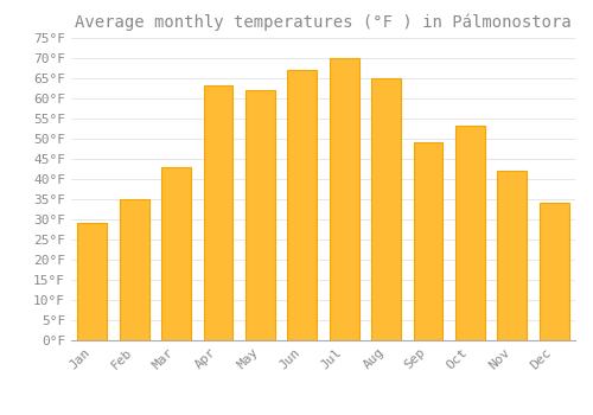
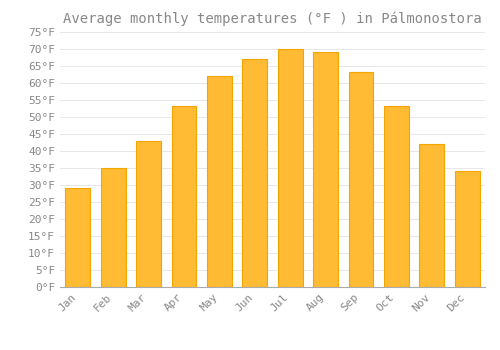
Apr: 63°F -> 53°F
Aug: 65°F -> 69°F
Sep: 49°F -> 63°F
